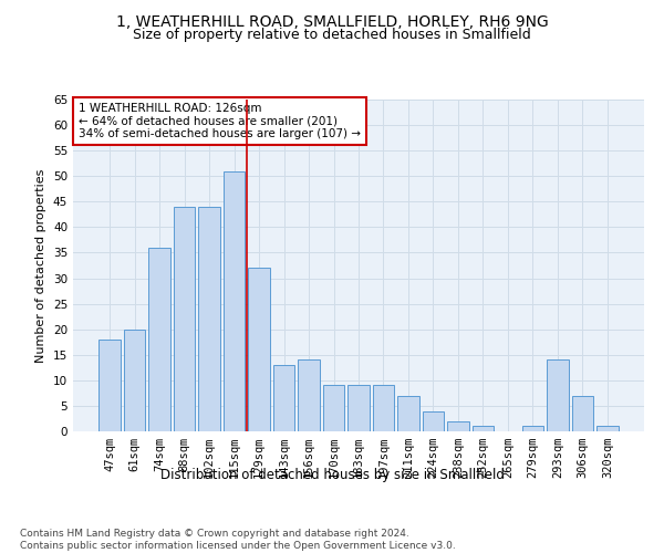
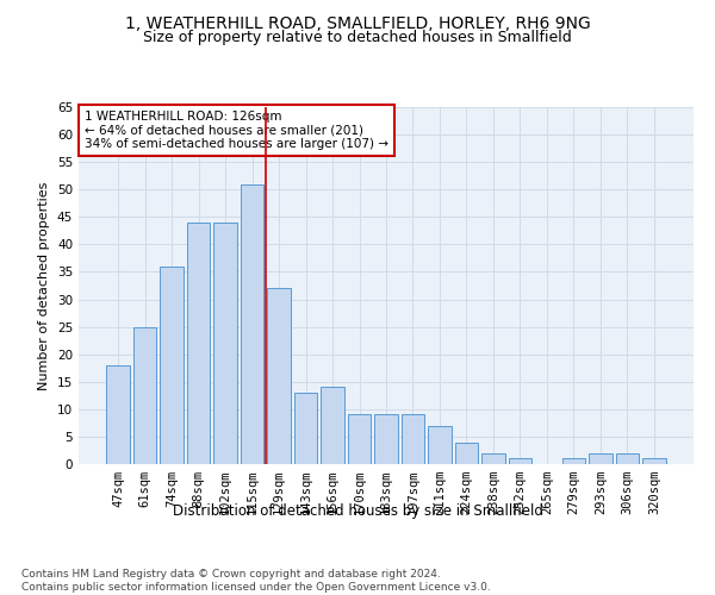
61sqm: 20 -> 25
293sqm: 14 -> 2
306sqm: 7 -> 2
